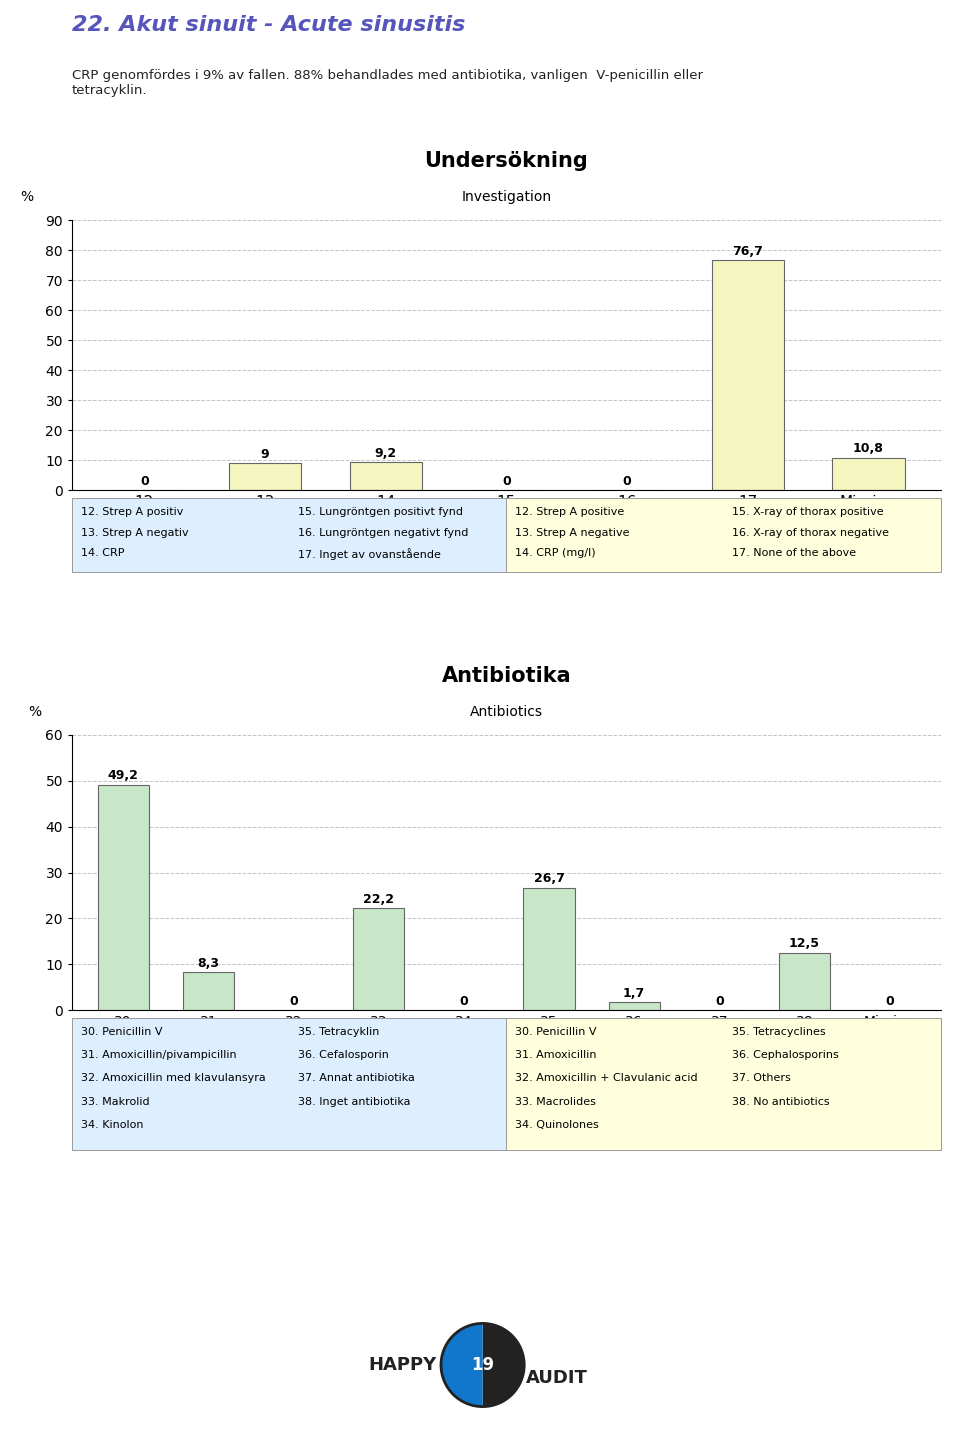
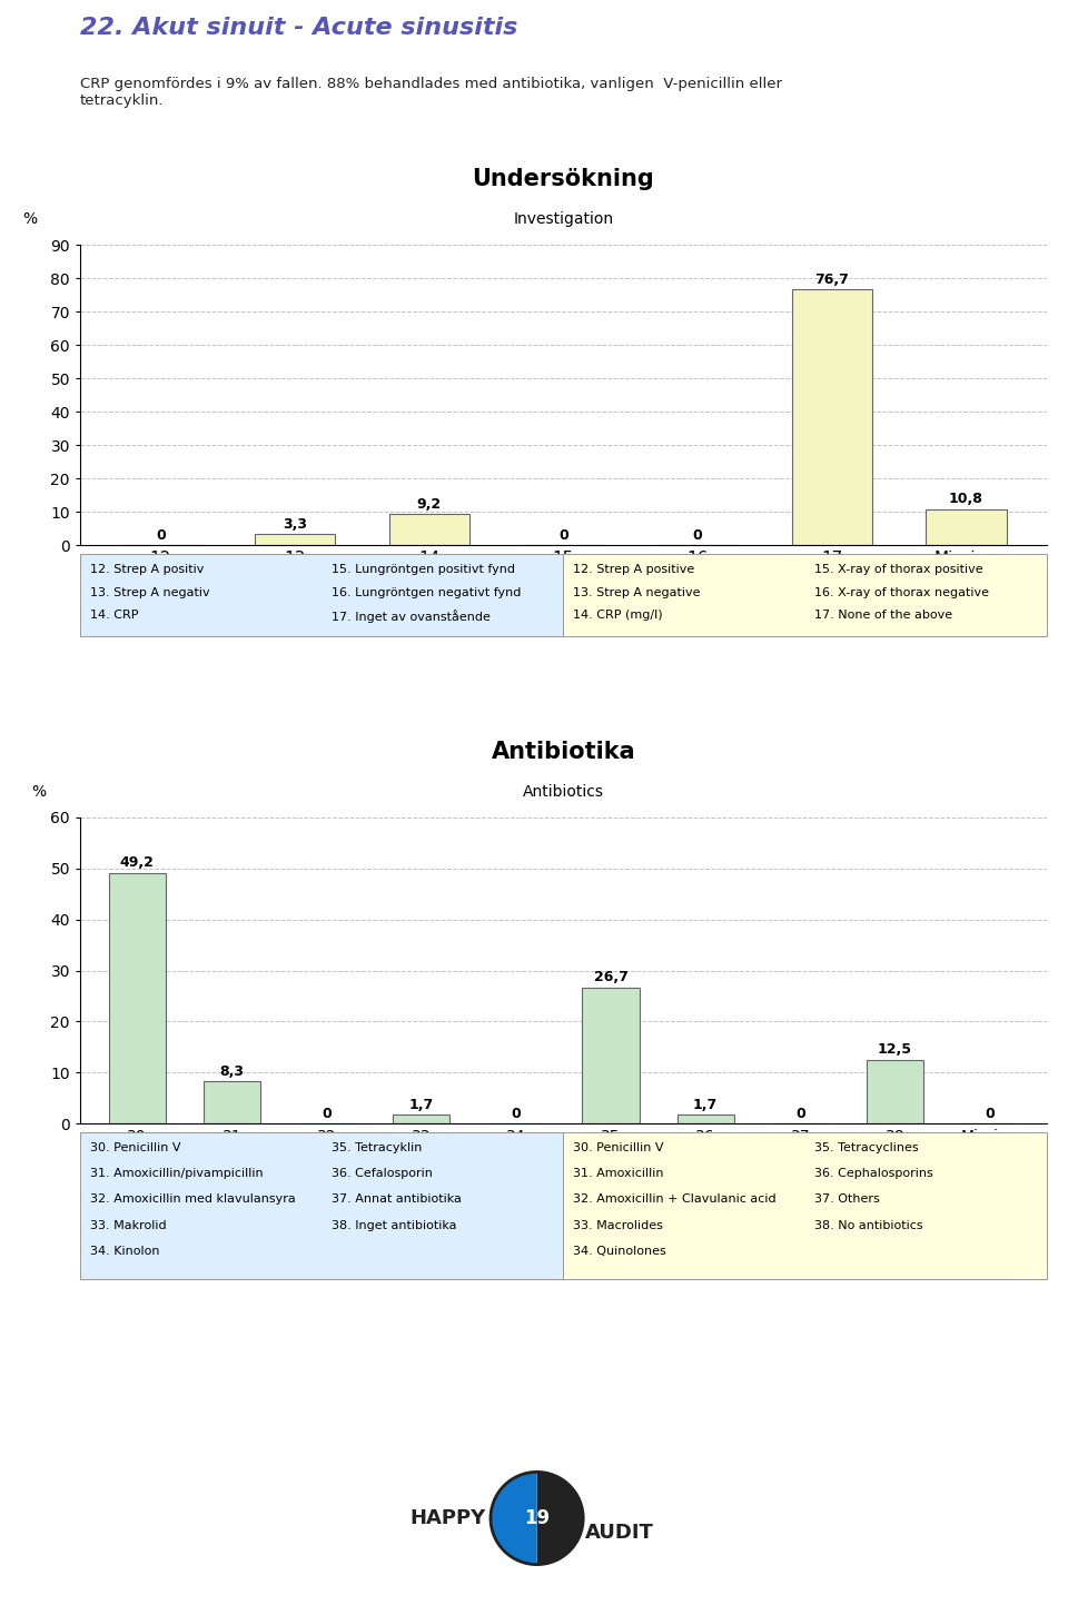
13: 9 -> 3,3
33: 22,2 -> 1,7
